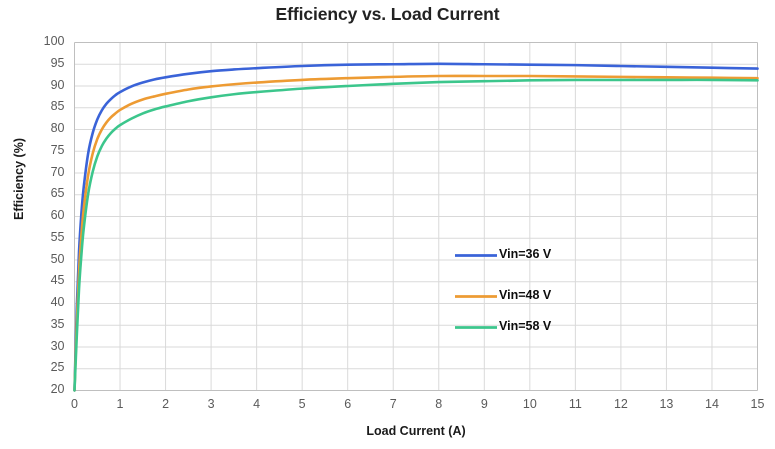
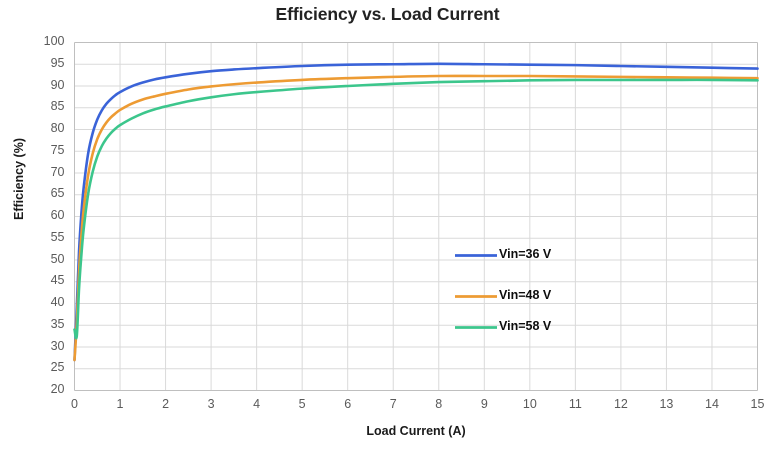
Vin=36 V/0: 20 -> 27
Vin=48 V/0: 20 -> 27
Vin=58 V/0: 20 -> 34
